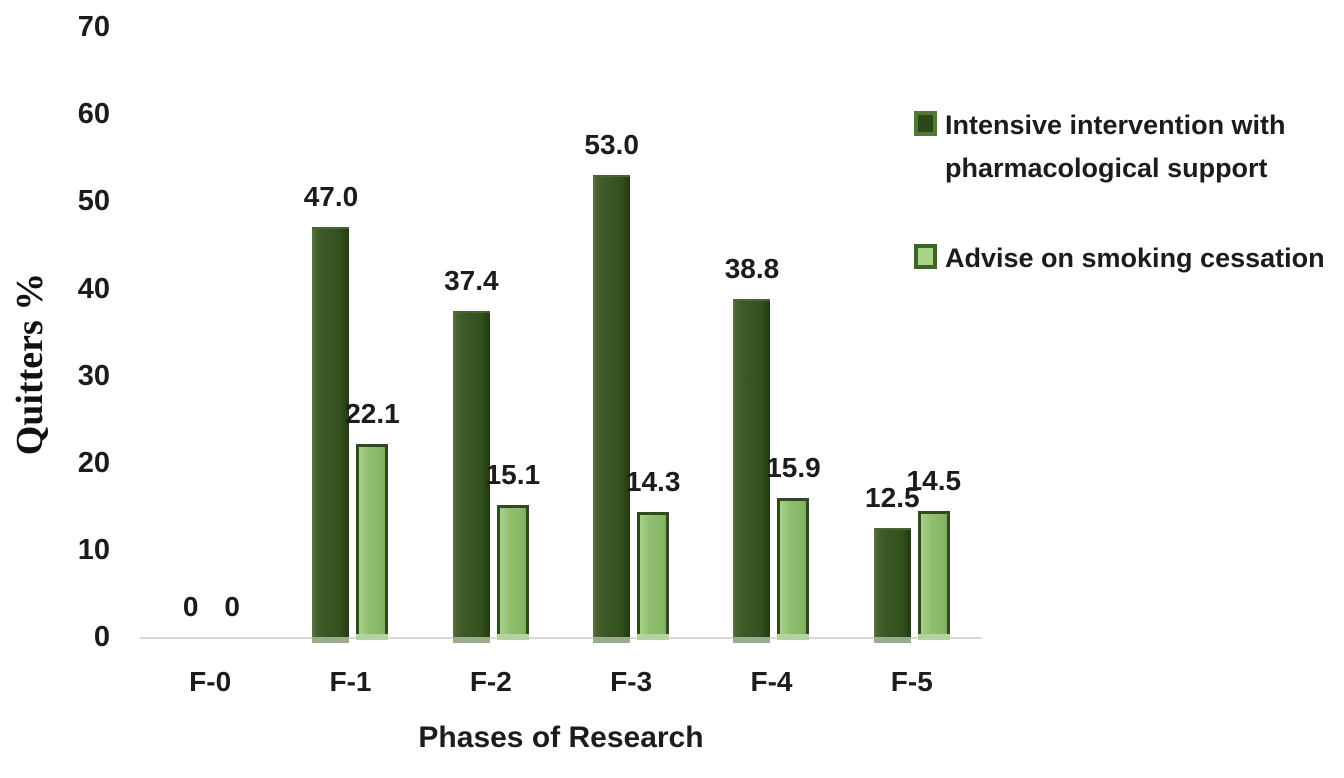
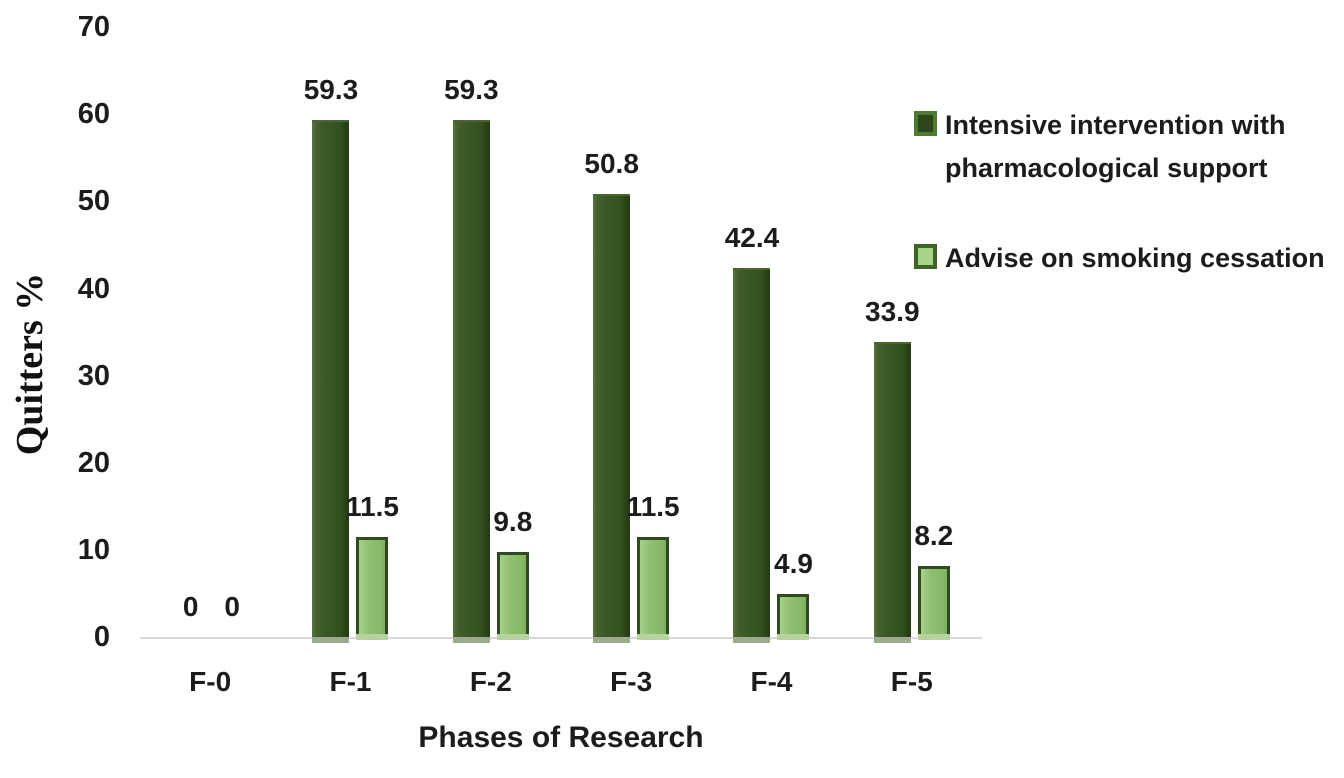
Intensive intervention with pharmacological support/F-1: 47.0 -> 59.3
Advise on smoking cessation/F-1: 22.1 -> 11.5
Intensive intervention with pharmacological support/F-2: 37.4 -> 59.3
Advise on smoking cessation/F-2: 15.1 -> 9.8
Intensive intervention with pharmacological support/F-3: 53.0 -> 50.8
Advise on smoking cessation/F-3: 14.3 -> 11.5
Intensive intervention with pharmacological support/F-4: 38.8 -> 42.4
Advise on smoking cessation/F-4: 15.9 -> 4.9
Intensive intervention with pharmacological support/F-5: 12.5 -> 33.9
Advise on smoking cessation/F-5: 14.5 -> 8.2
